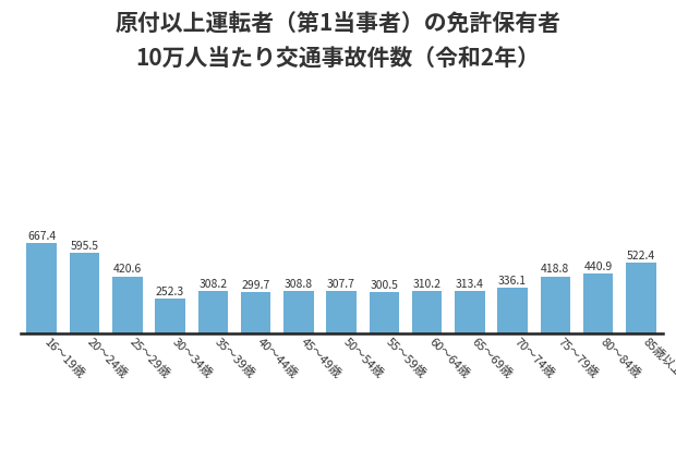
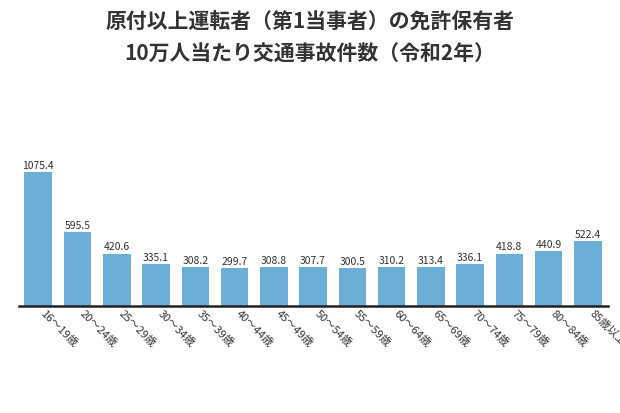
16〜19歳: 667.4 -> 1075.4
30〜34歳: 252.3 -> 335.1
